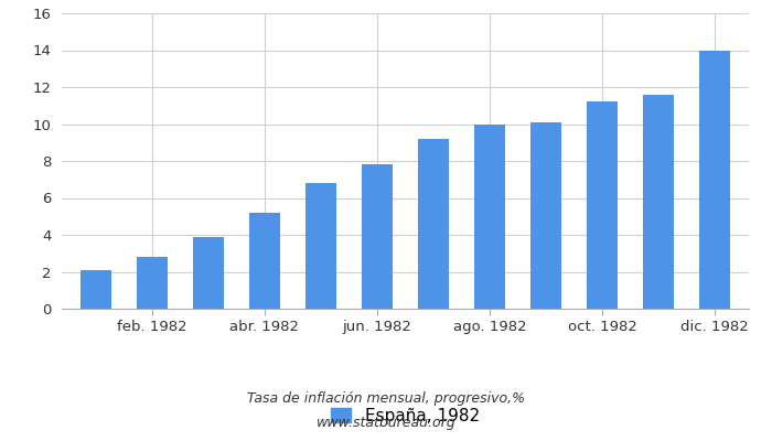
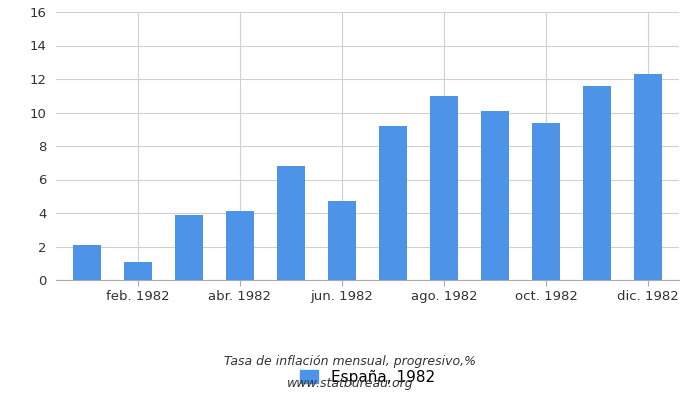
feb. 1982: 2.8 -> 1.1
abr. 1982: 5.2 -> 4.1
jun. 1982: 7.8 -> 4.7
ago. 1982: 10.0 -> 11.0
oct. 1982: 11.2 -> 9.4
dic. 1982: 14.0 -> 12.3
